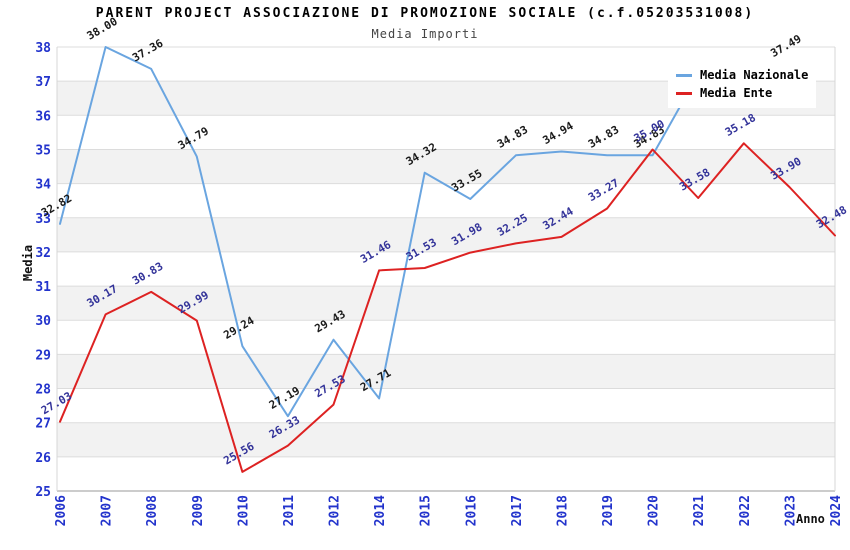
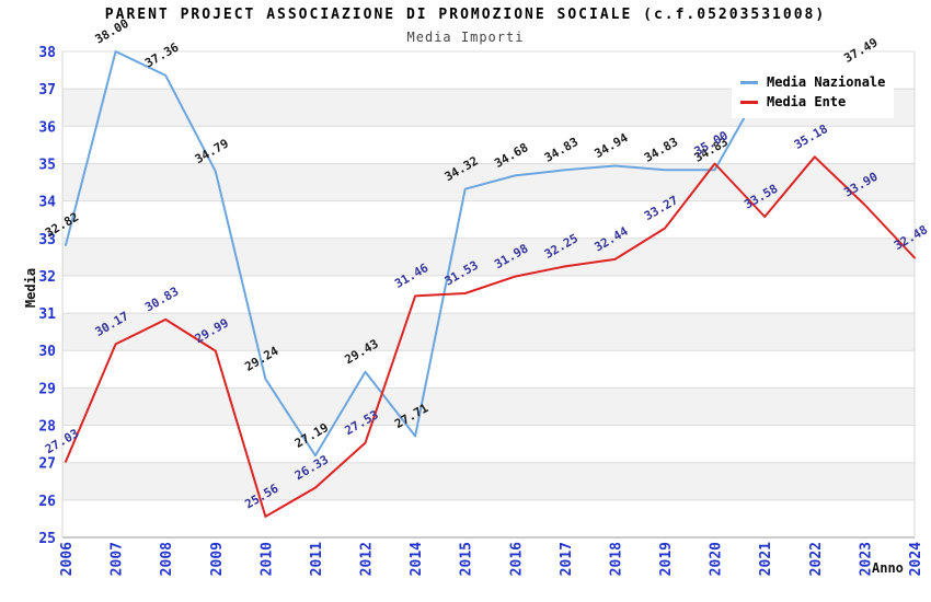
Media Nazionale/2016: 33.55 -> 34.68
